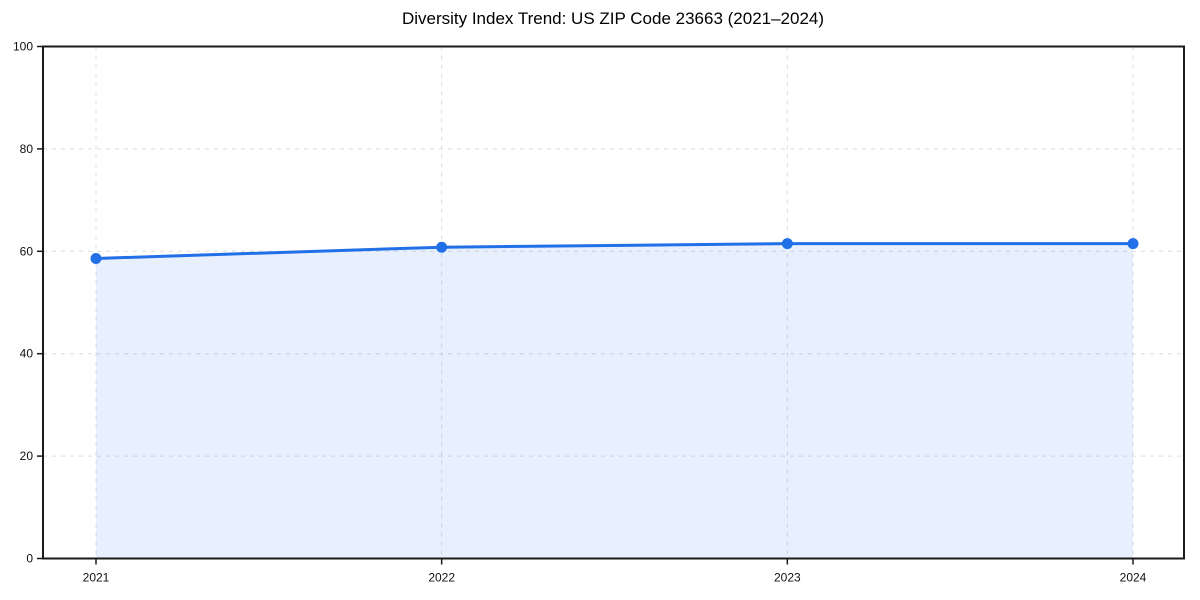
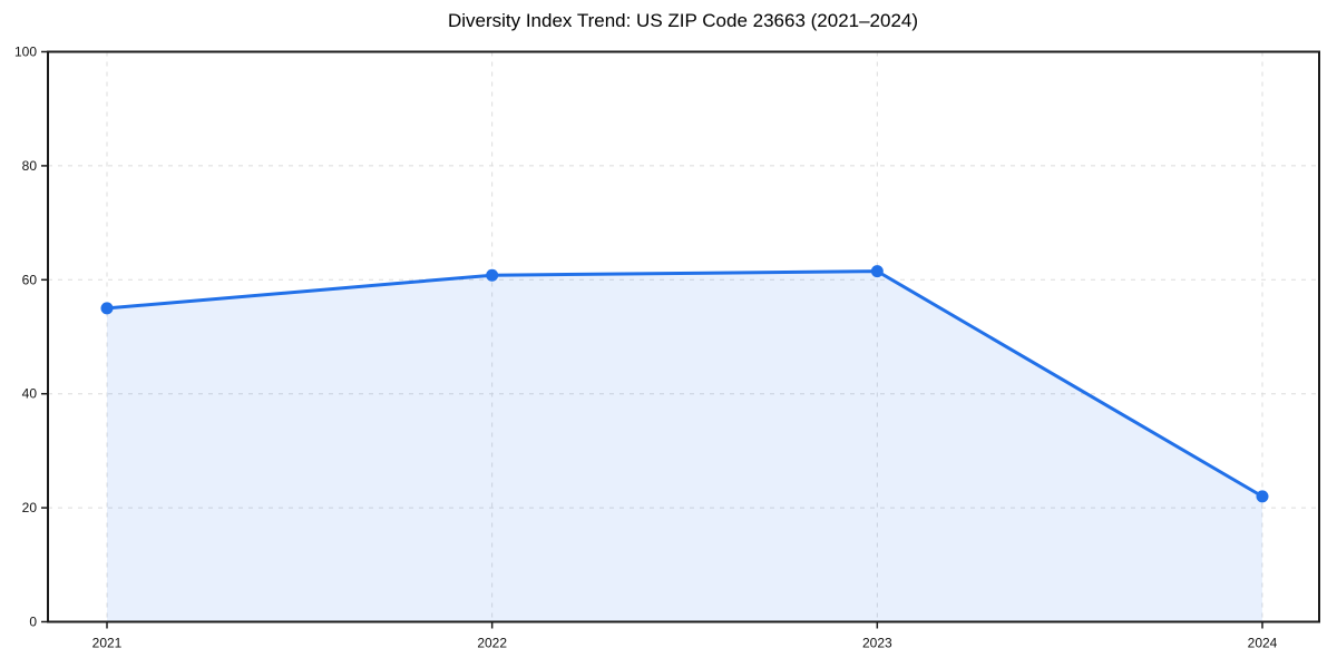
2021: 59 -> 55
2024: 62 -> 22
